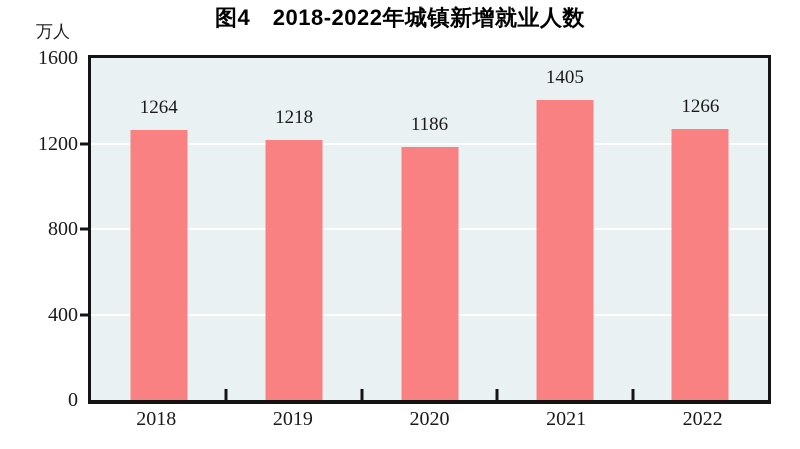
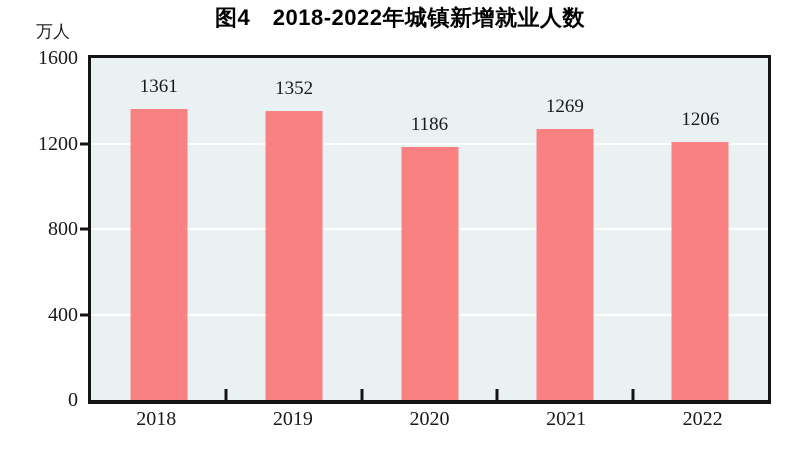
2018: 1264 -> 1361
2019: 1218 -> 1352
2021: 1405 -> 1269
2022: 1266 -> 1206
